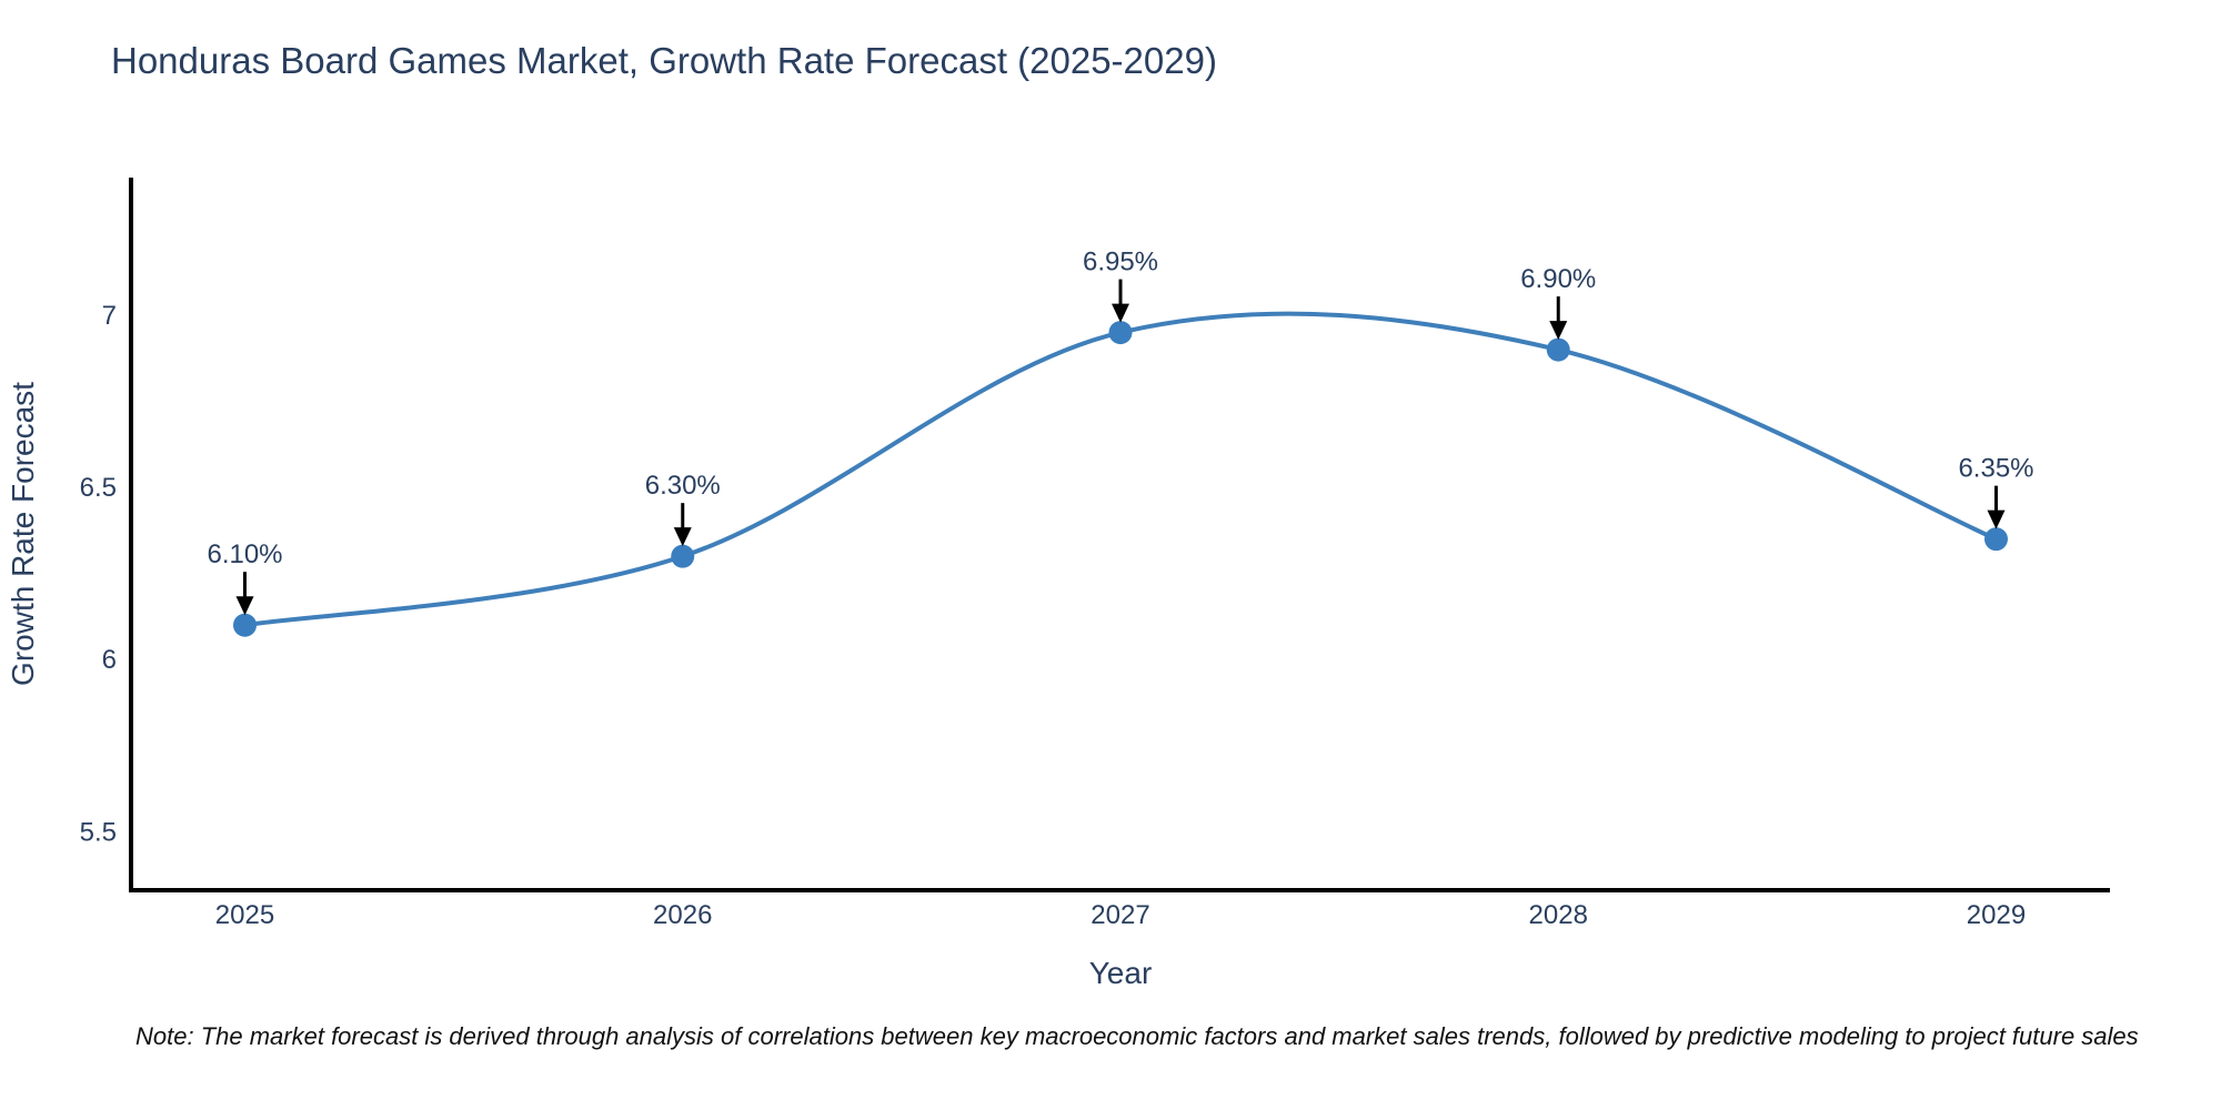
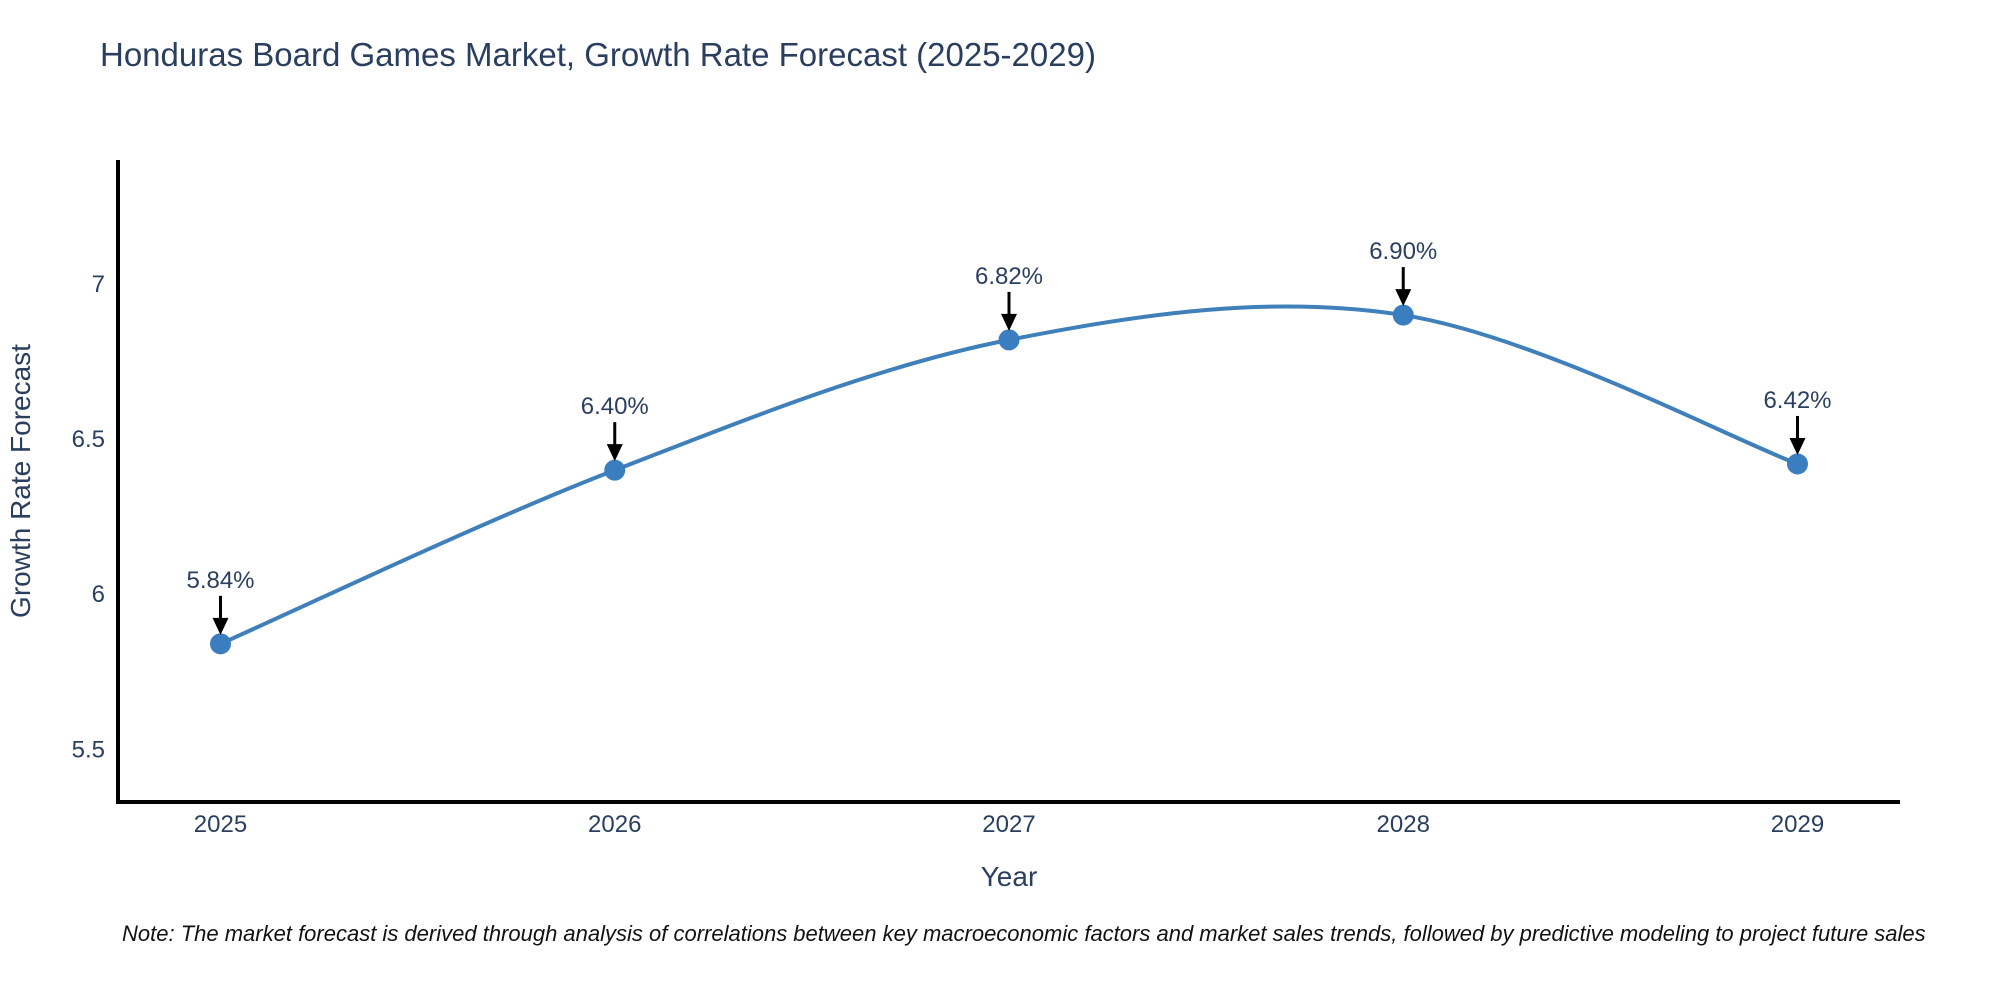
2025: 6.10% -> 5.84%
2026: 6.30% -> 6.40%
2027: 6.95% -> 6.82%
2029: 6.35% -> 6.42%
